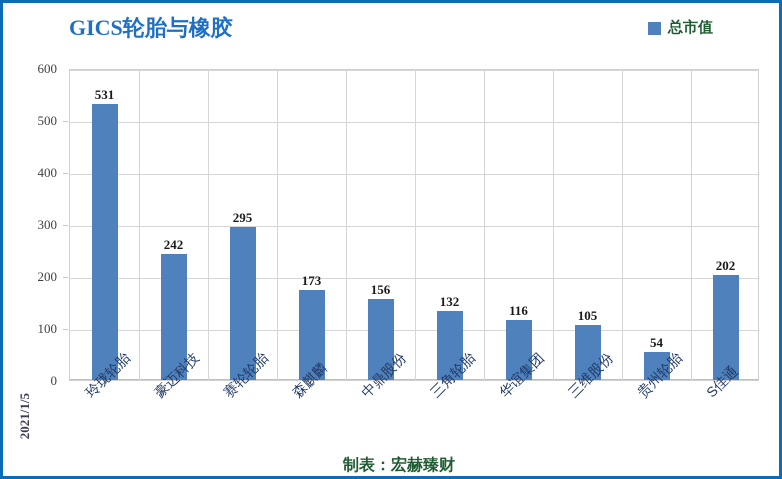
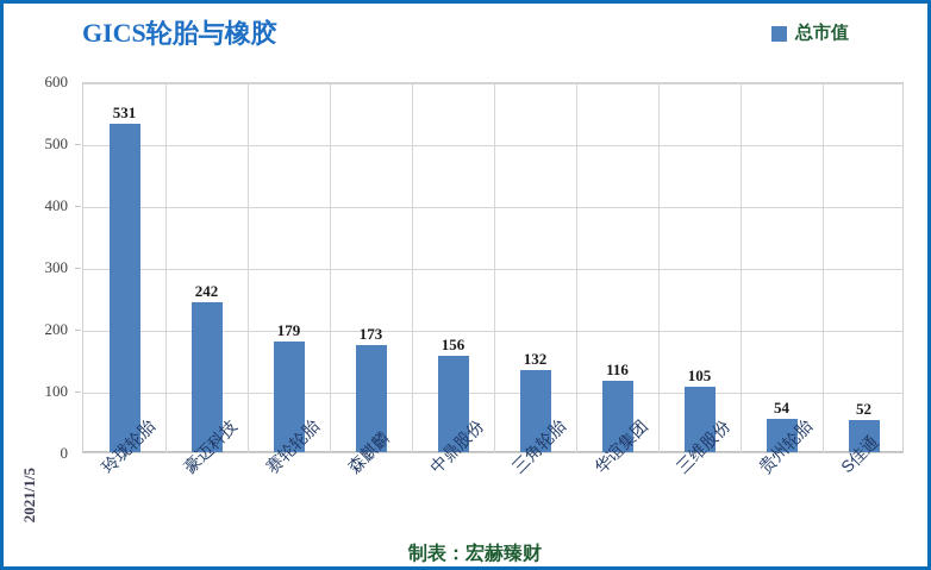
赛轮轮胎: 295 -> 179
S佳通: 202 -> 52
